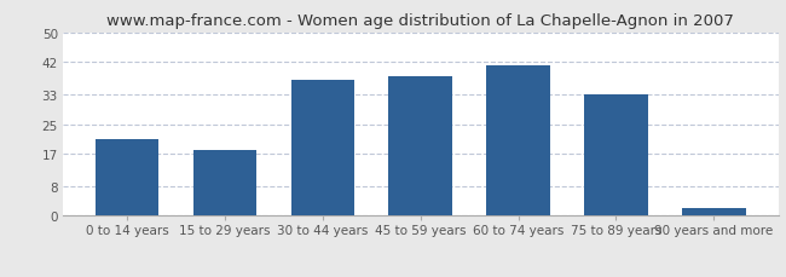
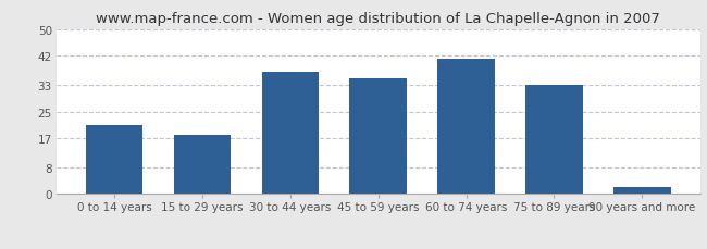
45 to 59 years: 38 -> 35
